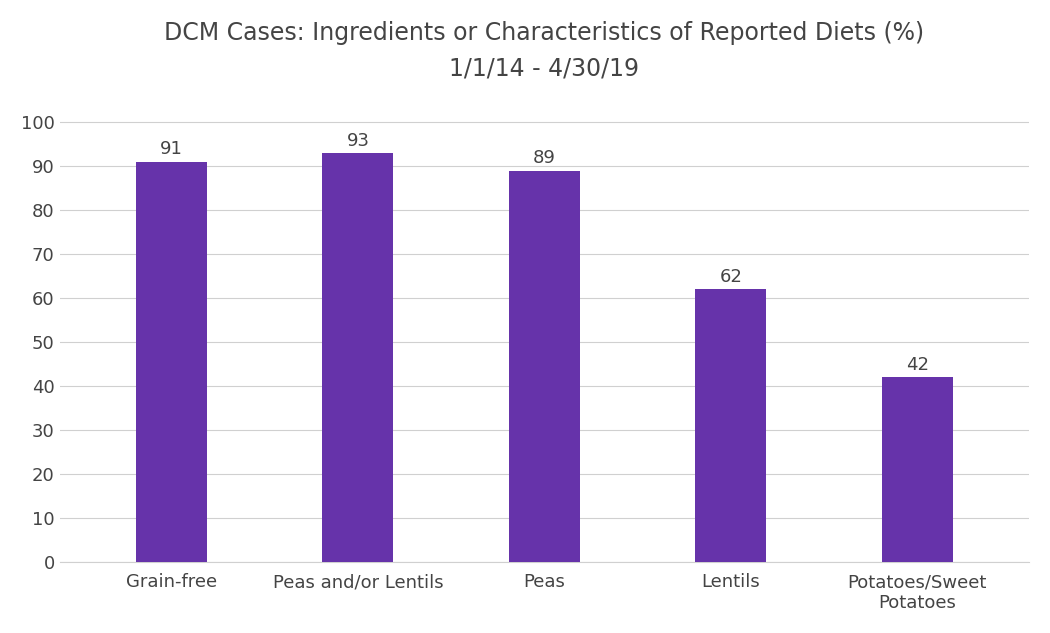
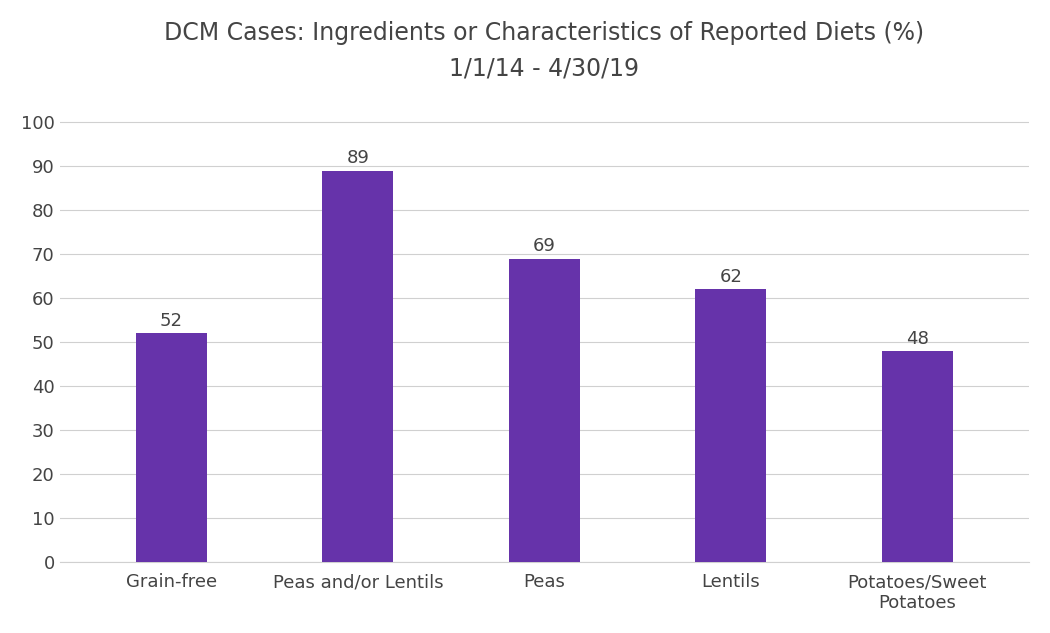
Grain-free: 91 -> 52
Peas and/or Lentils: 93 -> 89
Peas: 89 -> 69
Potatoes/Sweet Potatoes: 42 -> 48
